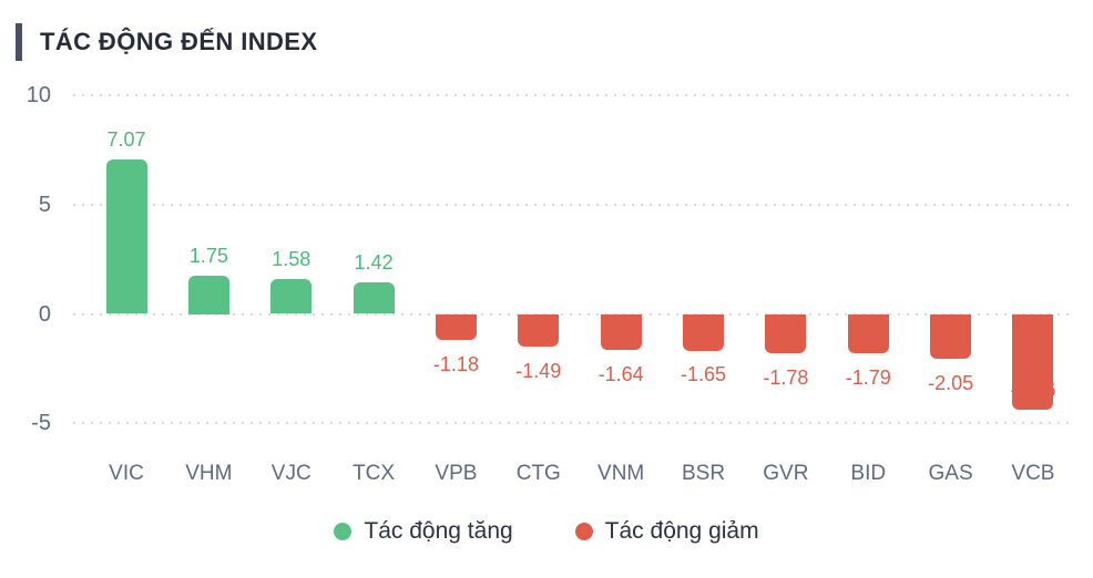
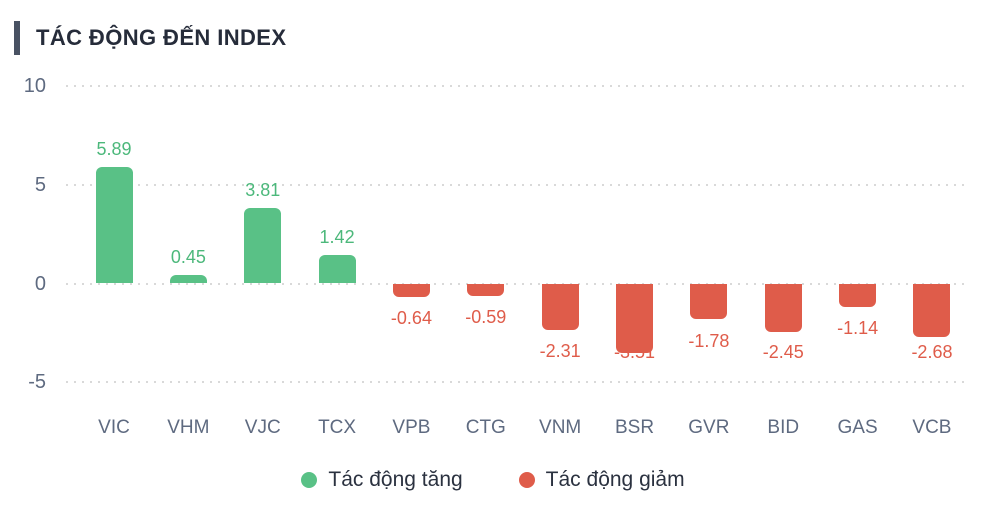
VIC: 7.07 -> 5.89
VHM: 1.75 -> 0.45
VJC: 1.58 -> 3.81
VPB: -1.18 -> -0.64
CTG: -1.49 -> -0.59
VNM: -1.64 -> -2.31
BSR: -1.65 -> -3.51
BID: -1.79 -> -2.45
GAS: -2.05 -> -1.14
VCB: -4.36 -> -2.68
